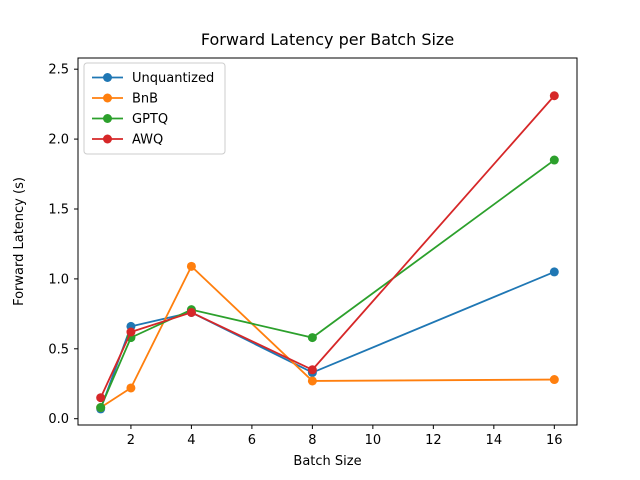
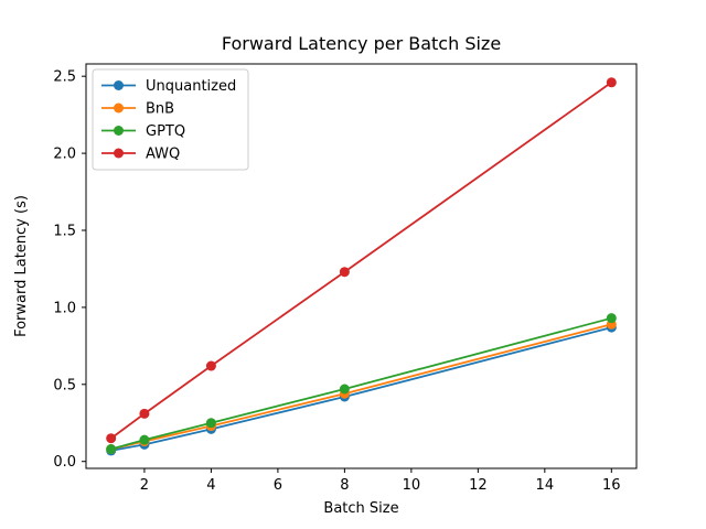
Unquantized/2: 0.66 -> 0.11
BnB/2: 0.22 -> 0.13
GPTQ/2: 0.58 -> 0.14
AWQ/2: 0.62 -> 0.31
Unquantized/4: 0.76 -> 0.21
BnB/4: 1.09 -> 0.23
GPTQ/4: 0.78 -> 0.25
AWQ/4: 0.76 -> 0.62
Unquantized/8: 0.33 -> 0.42
BnB/8: 0.27 -> 0.44
GPTQ/8: 0.58 -> 0.47
AWQ/8: 0.35 -> 1.23
Unquantized/16: 1.05 -> 0.87
BnB/16: 0.28 -> 0.89
GPTQ/16: 1.85 -> 0.93
AWQ/16: 2.31 -> 2.46
